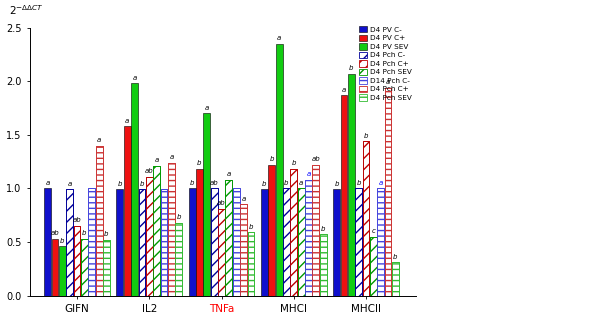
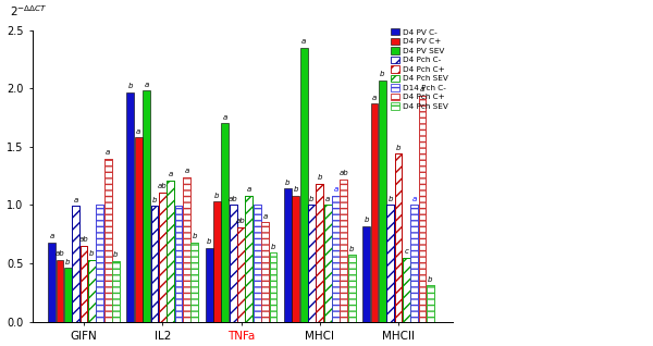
D4 PV C-/GIFN: 1.00 -> 0.68
D4 PV C-/IL2: 0.99 -> 1.97
D4 PV C-/TNFa: 1.00 -> 0.63
D4 PV C+/TNFa: 1.18 -> 1.03
D4 PV C-/MHCI: 0.99 -> 1.14
D4 PV C+/MHCI: 1.22 -> 1.08
D4 PV C-/MHCII: 0.99 -> 0.82
